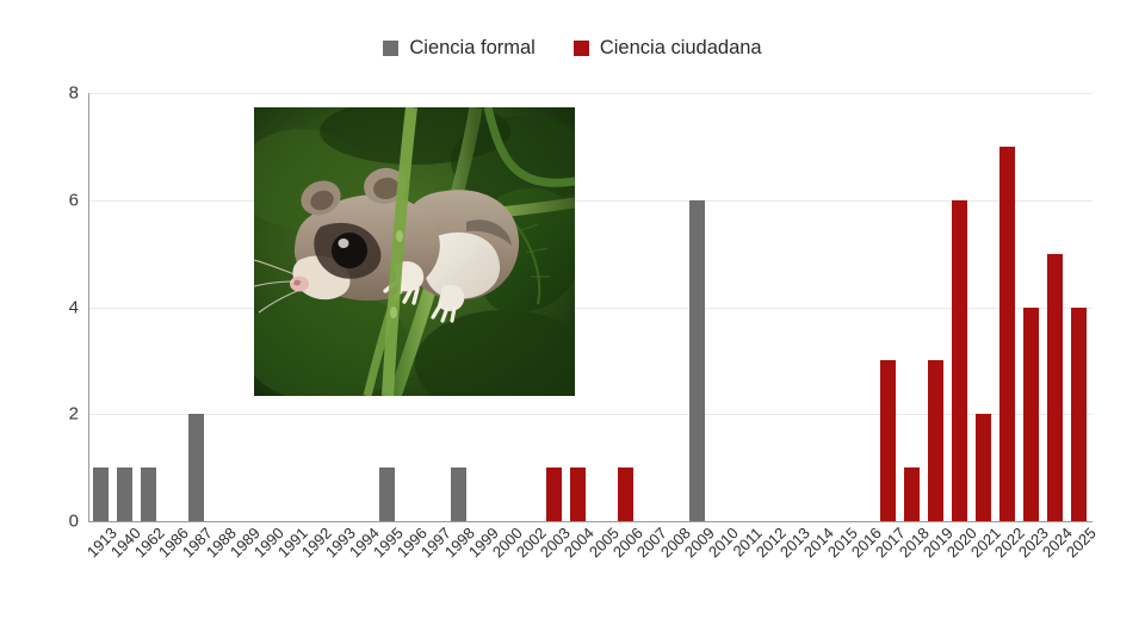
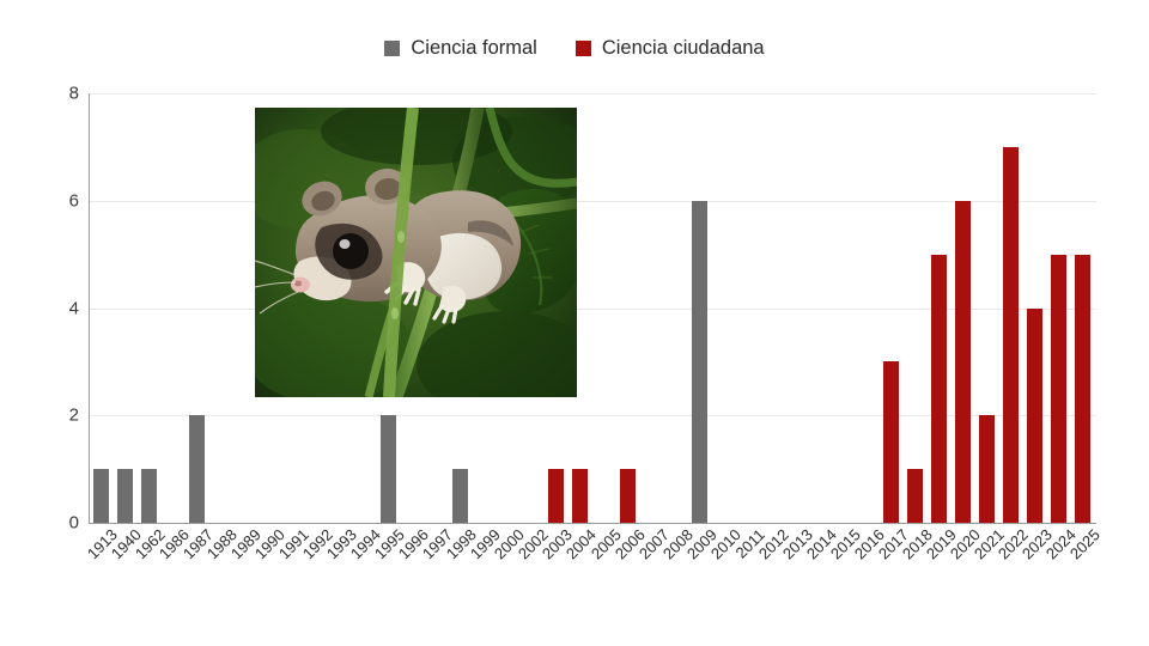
Ciencia formal/1995: 1 -> 2
Ciencia ciudadana/2019: 3 -> 5
Ciencia ciudadana/2025: 4 -> 5
